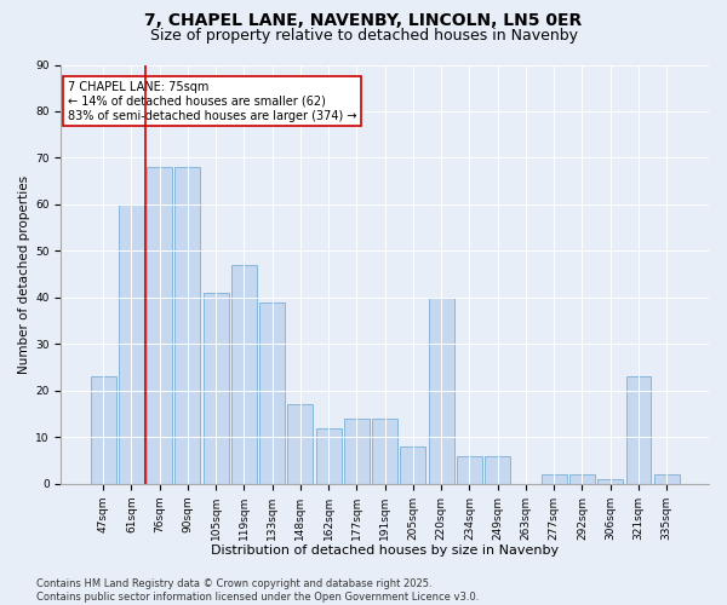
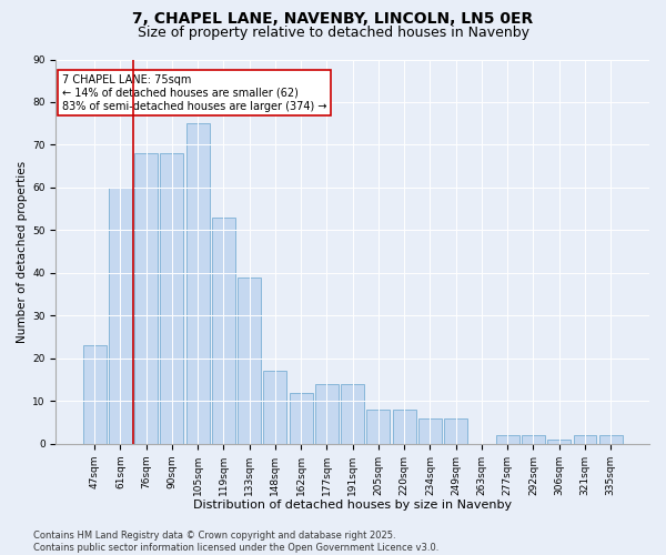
105sqm: 41 -> 75
119sqm: 47 -> 53
220sqm: 40 -> 8
321sqm: 23 -> 2
